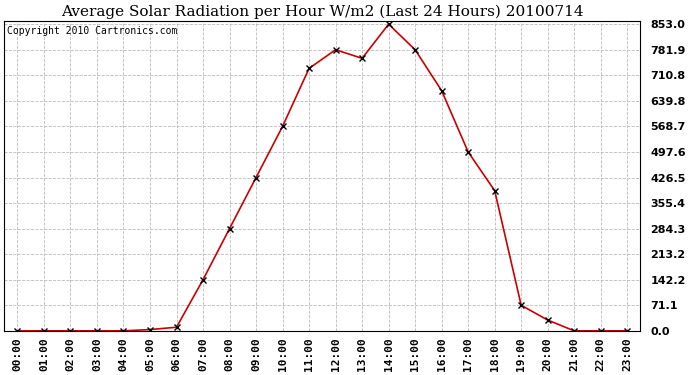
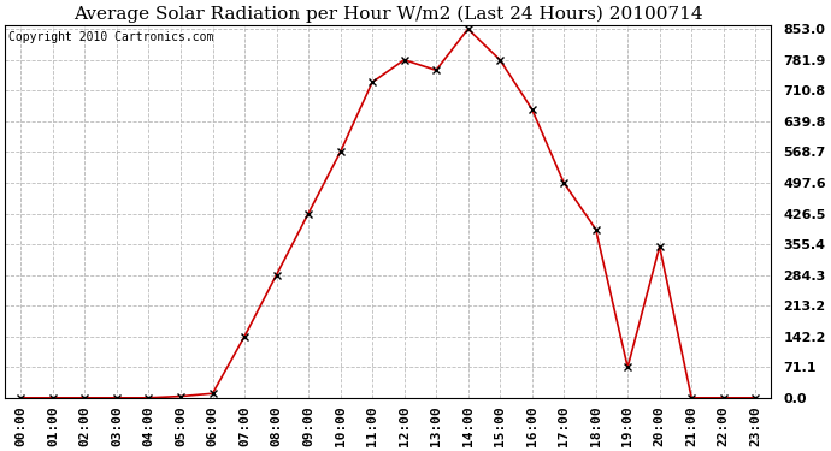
20:00: 30 -> 350
